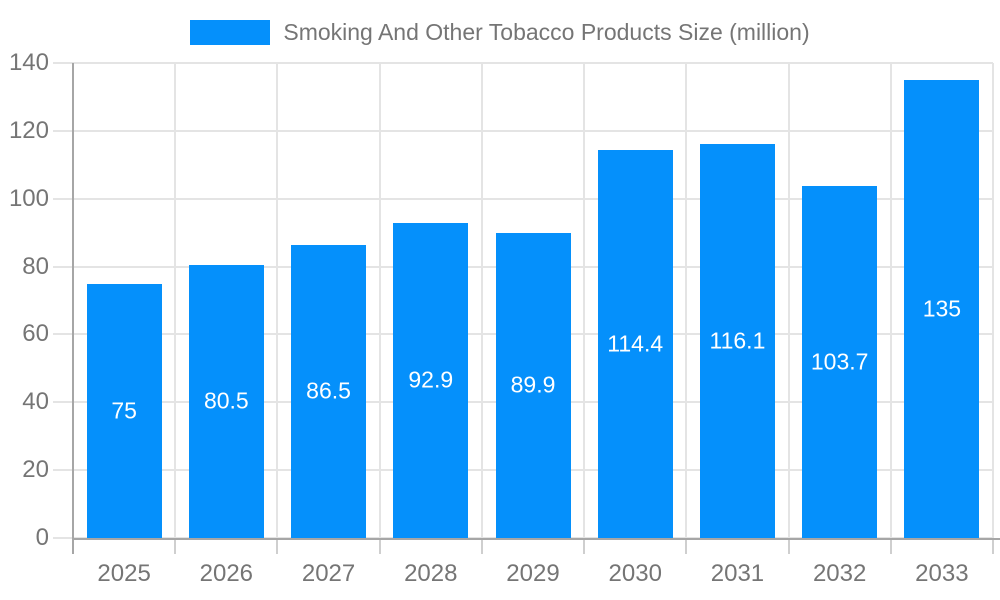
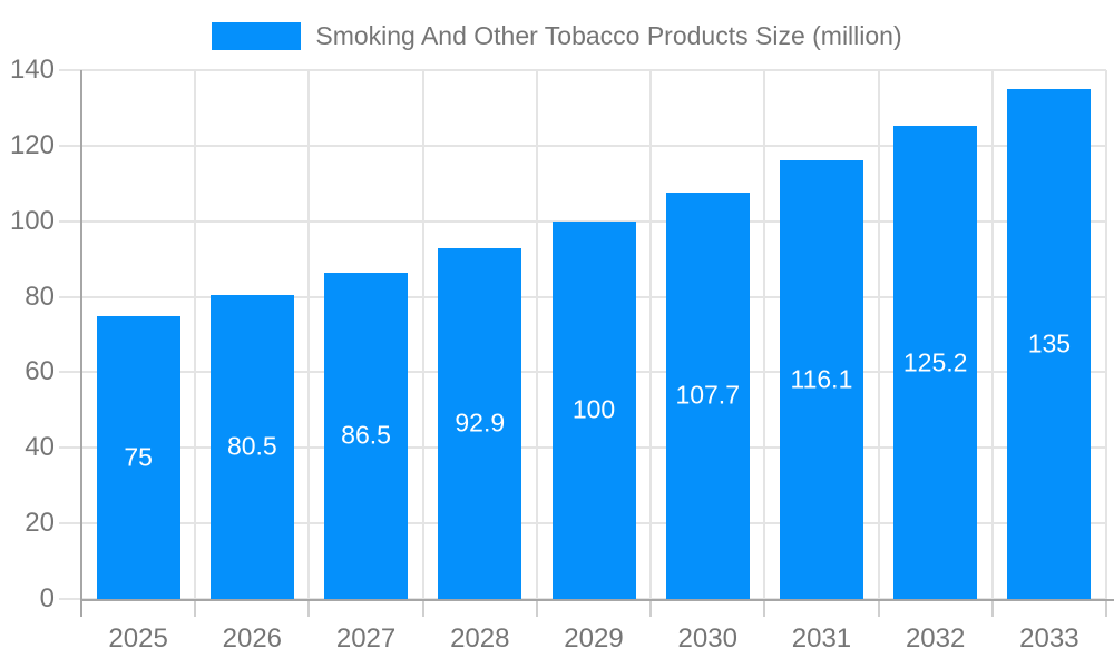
2029: 89.9 -> 100
2030: 114.4 -> 107.7
2032: 103.7 -> 125.2
